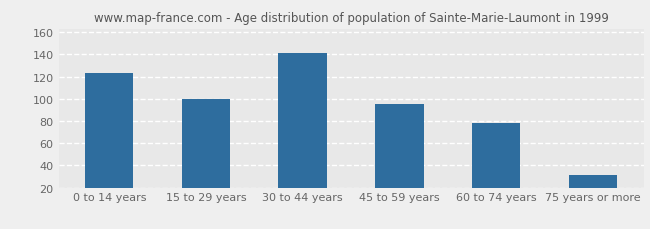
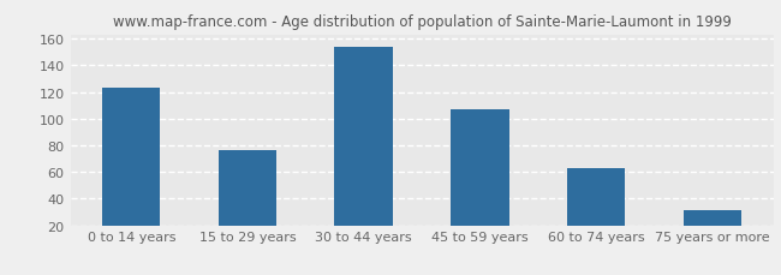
15 to 29 years: 100 -> 76
30 to 44 years: 141 -> 154
45 to 59 years: 95 -> 107
60 to 74 years: 78 -> 63
